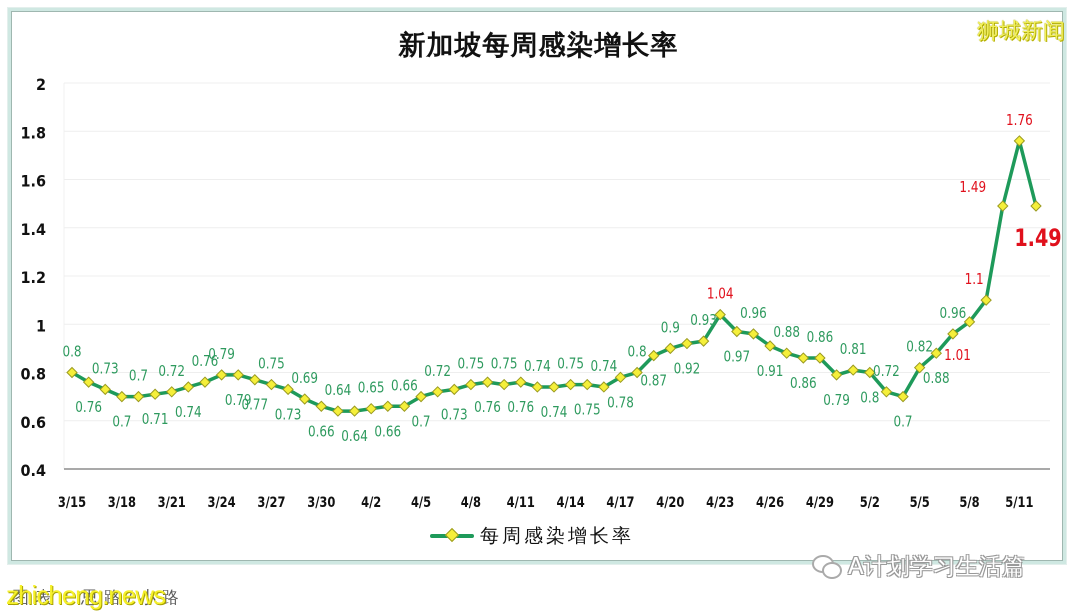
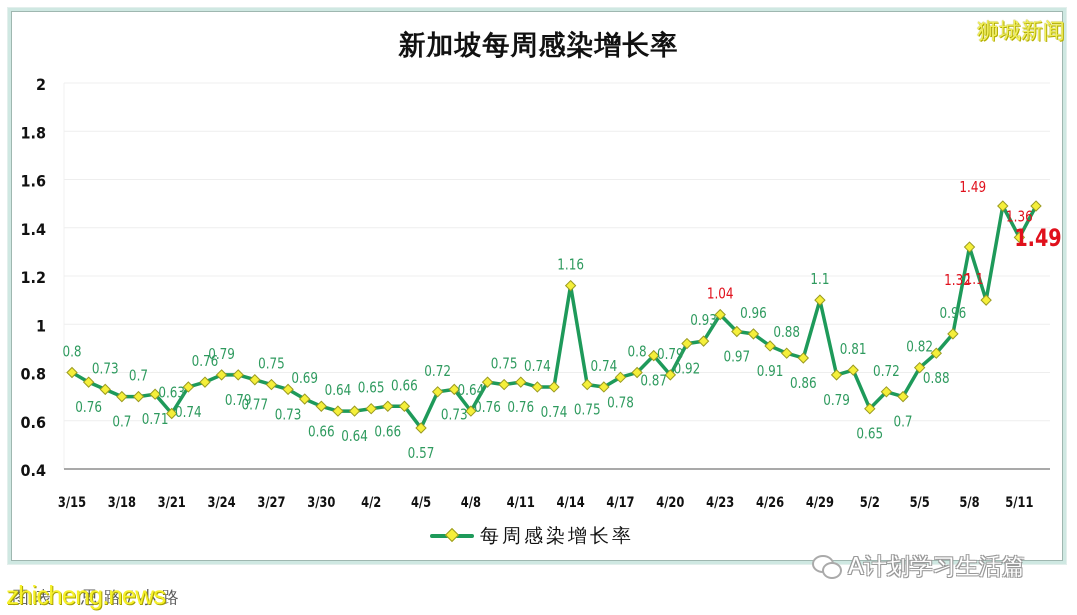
3/21: 0.72 -> 0.63
4/5: 0.7 -> 0.57
4/8: 0.75 -> 0.64
4/14: 0.75 -> 1.16
4/20: 0.9 -> 0.79
4/29: 0.86 -> 1.1
5/2: 0.8 -> 0.65
5/8: 1.01 -> 1.32
5/11: 1.76 -> 1.36
